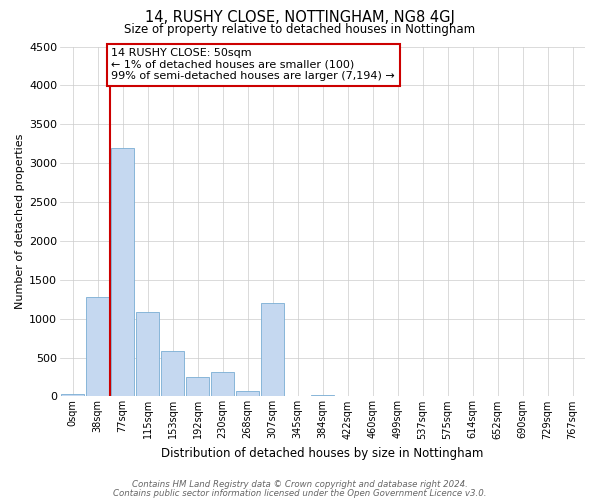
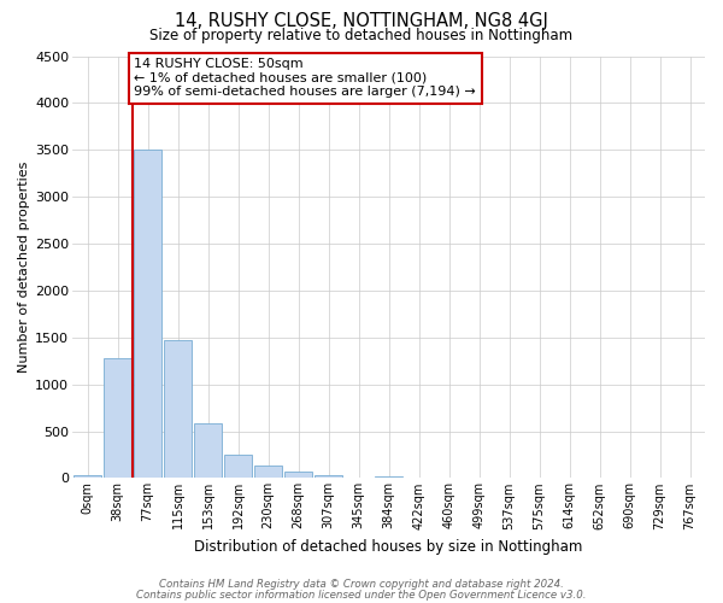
77sqm: 3200 -> 3500
115sqm: 1080 -> 1470
230sqm: 320 -> 140
307sqm: 1200 -> 20
